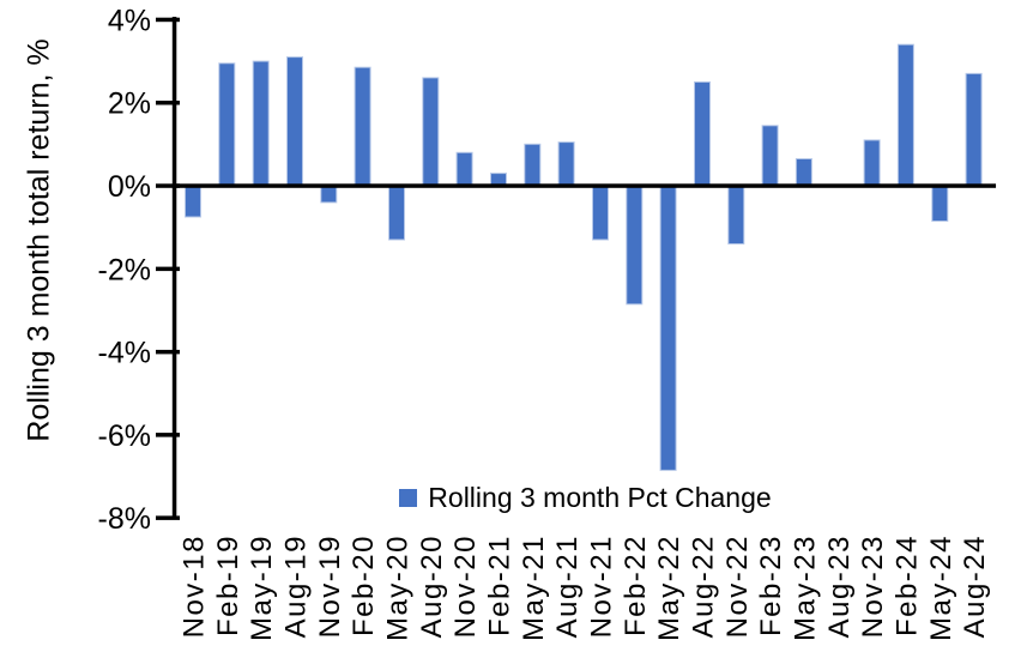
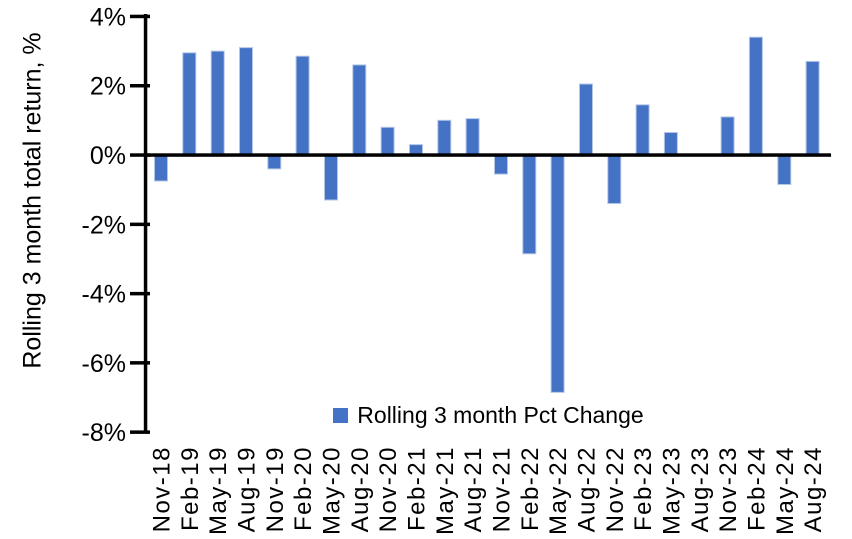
Nov-21: -1.3% -> -0.6%
Aug-22: 2.5% -> 2.0%
